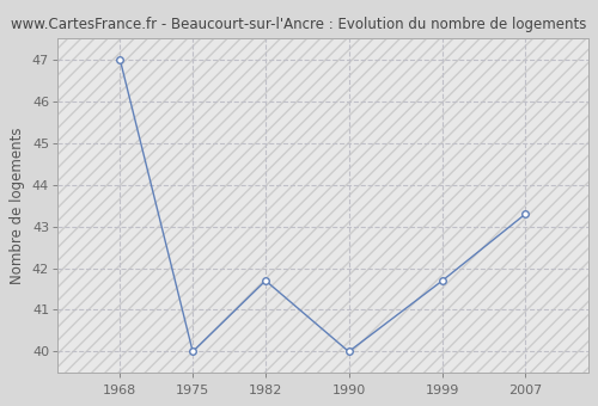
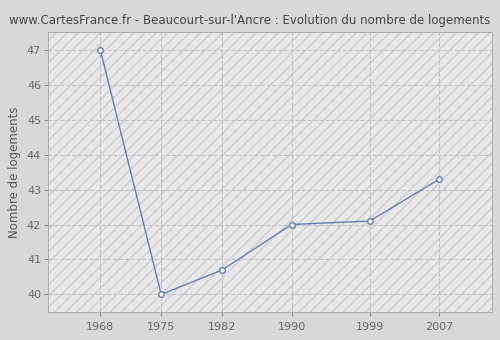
1982: 41.7 -> 40.7
1990: 40.0 -> 42.0
1999: 41.7 -> 42.1
